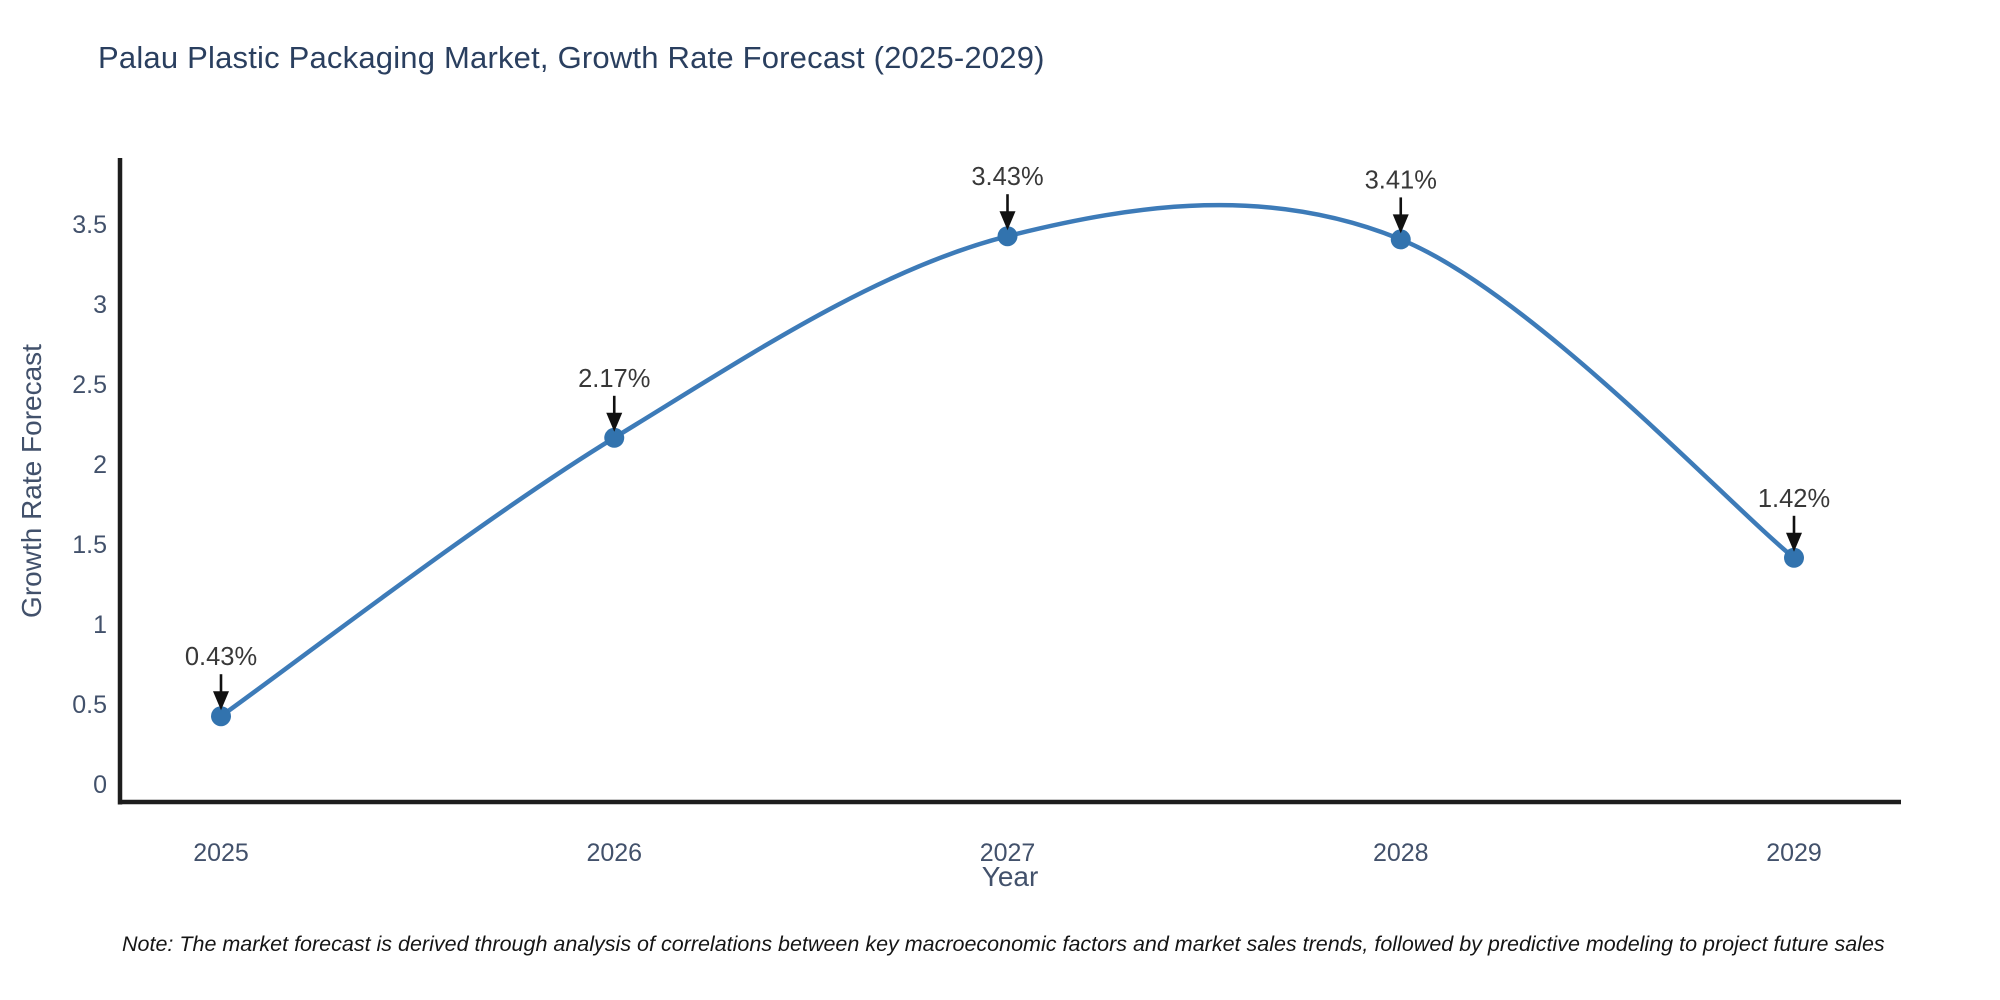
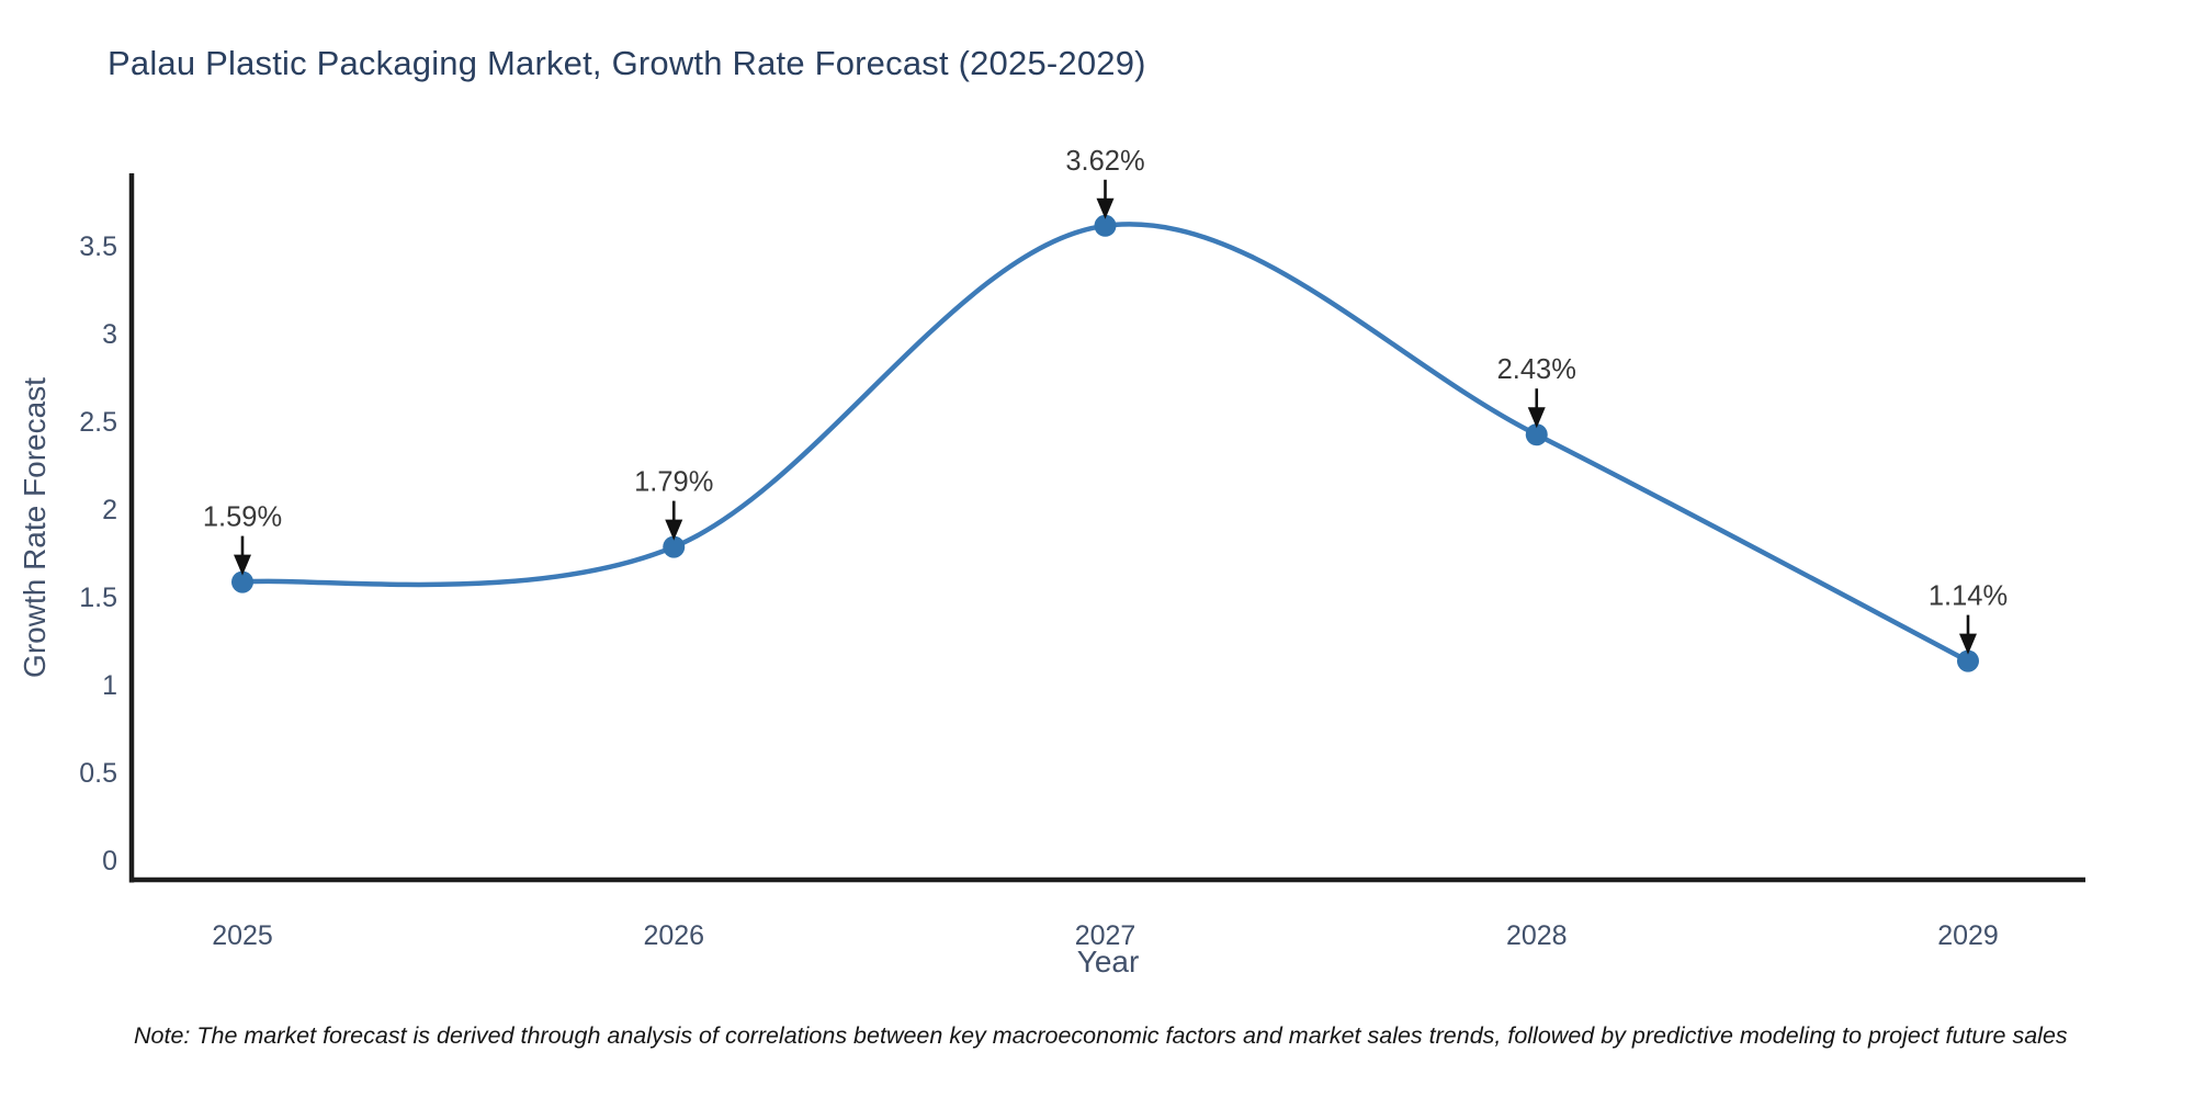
2025: 0.43% -> 1.59%
2026: 2.17% -> 1.79%
2027: 3.43% -> 3.62%
2028: 3.41% -> 2.43%
2029: 1.42% -> 1.14%
